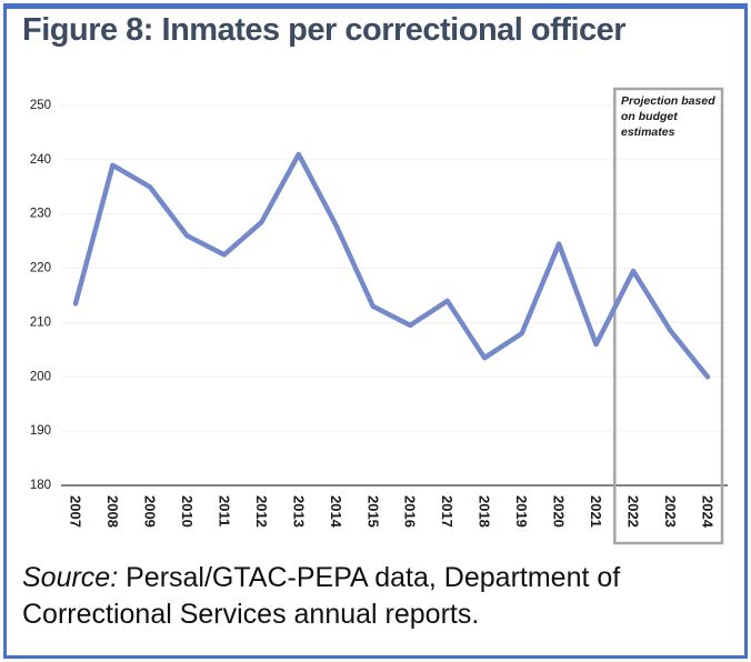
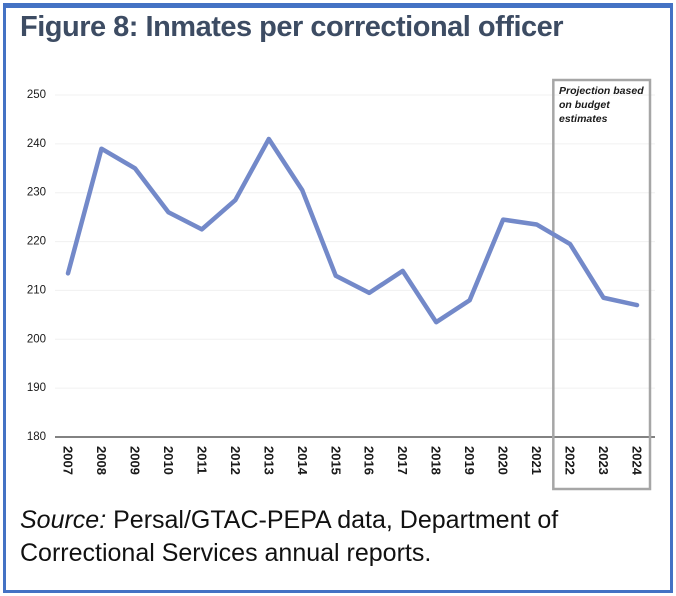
2014: 228 -> 230
2021: 206 -> 224
2024: 200 -> 207
